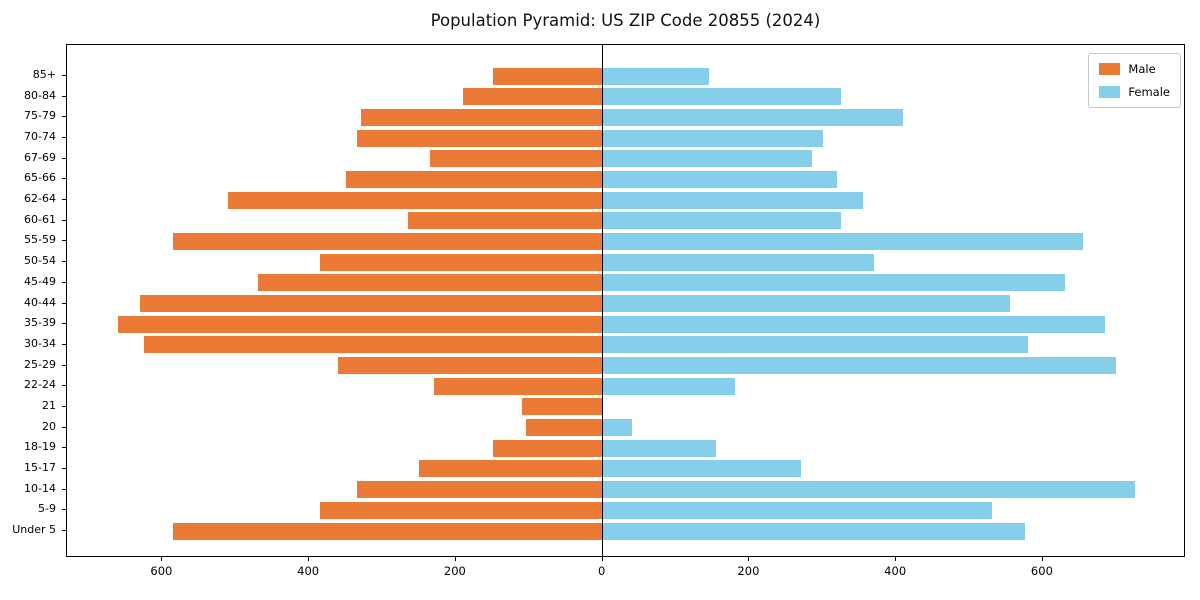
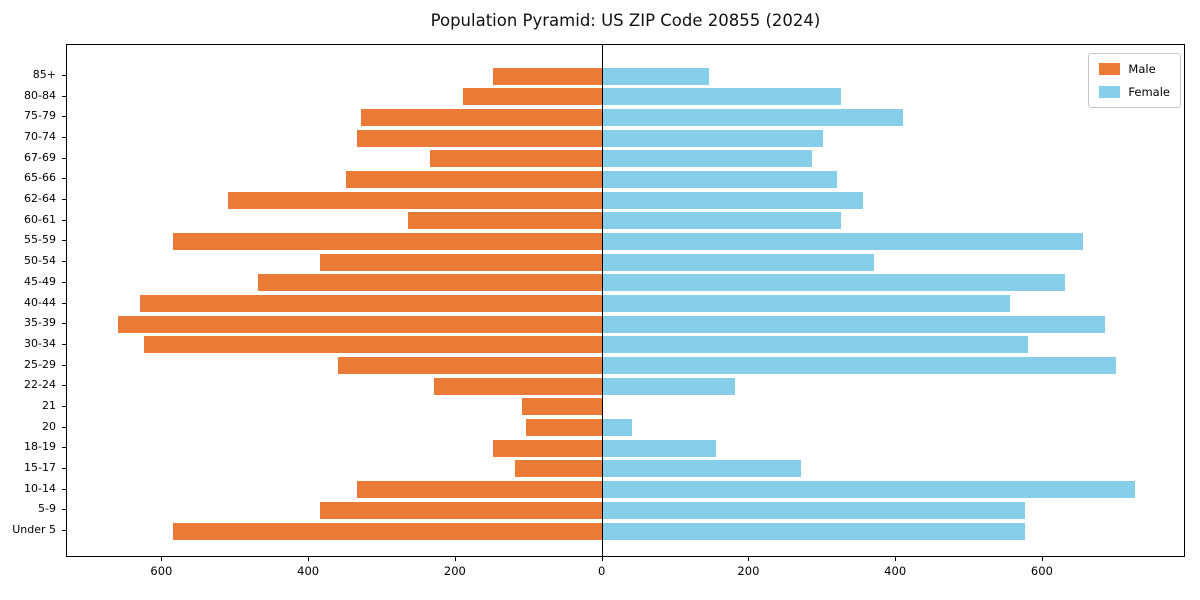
Male/15-17: 250 -> 120
Female/5-9: 530 -> 580
